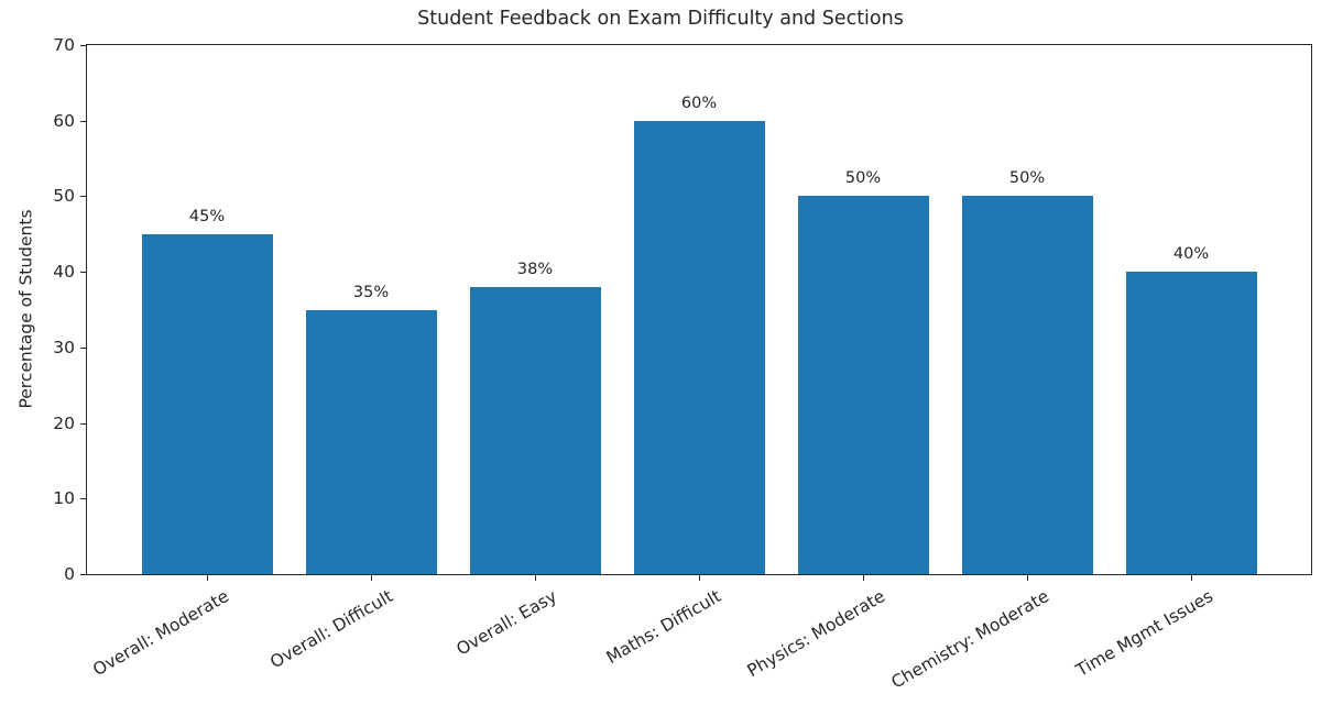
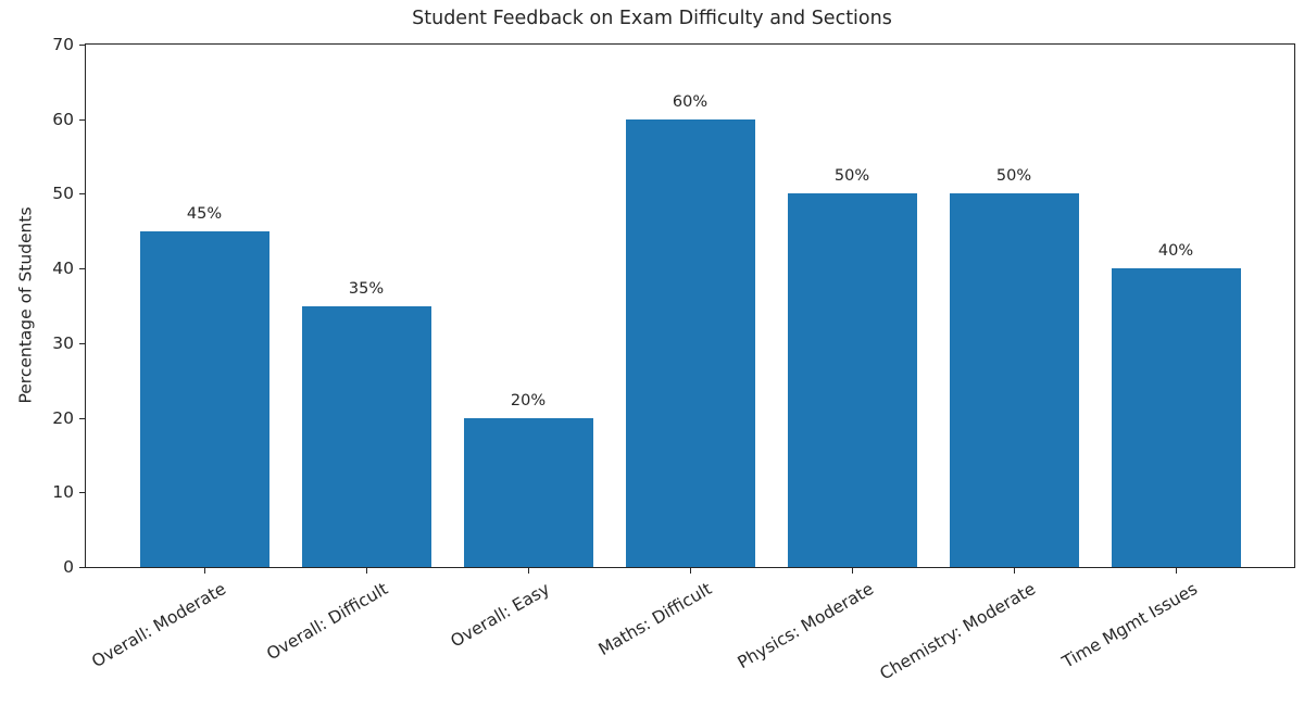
Overall: Easy: 38% -> 20%
